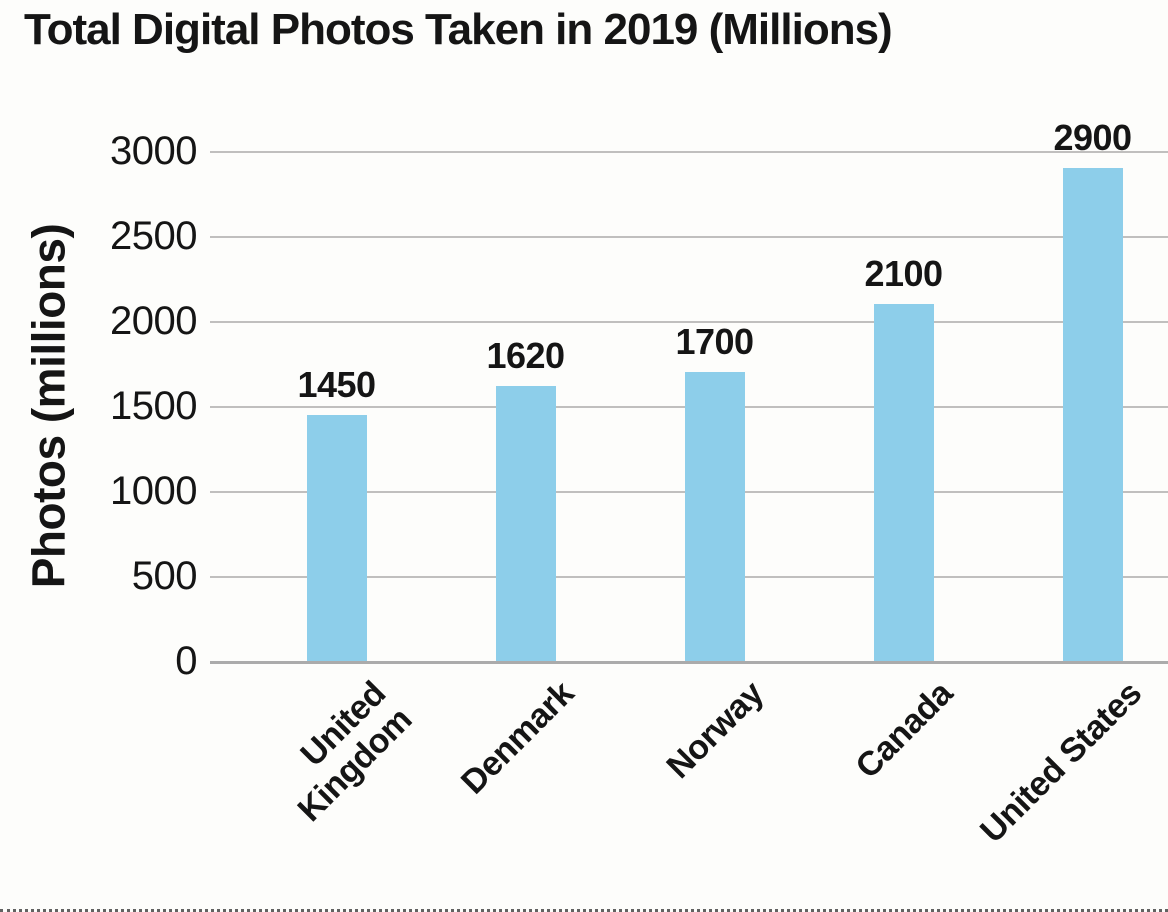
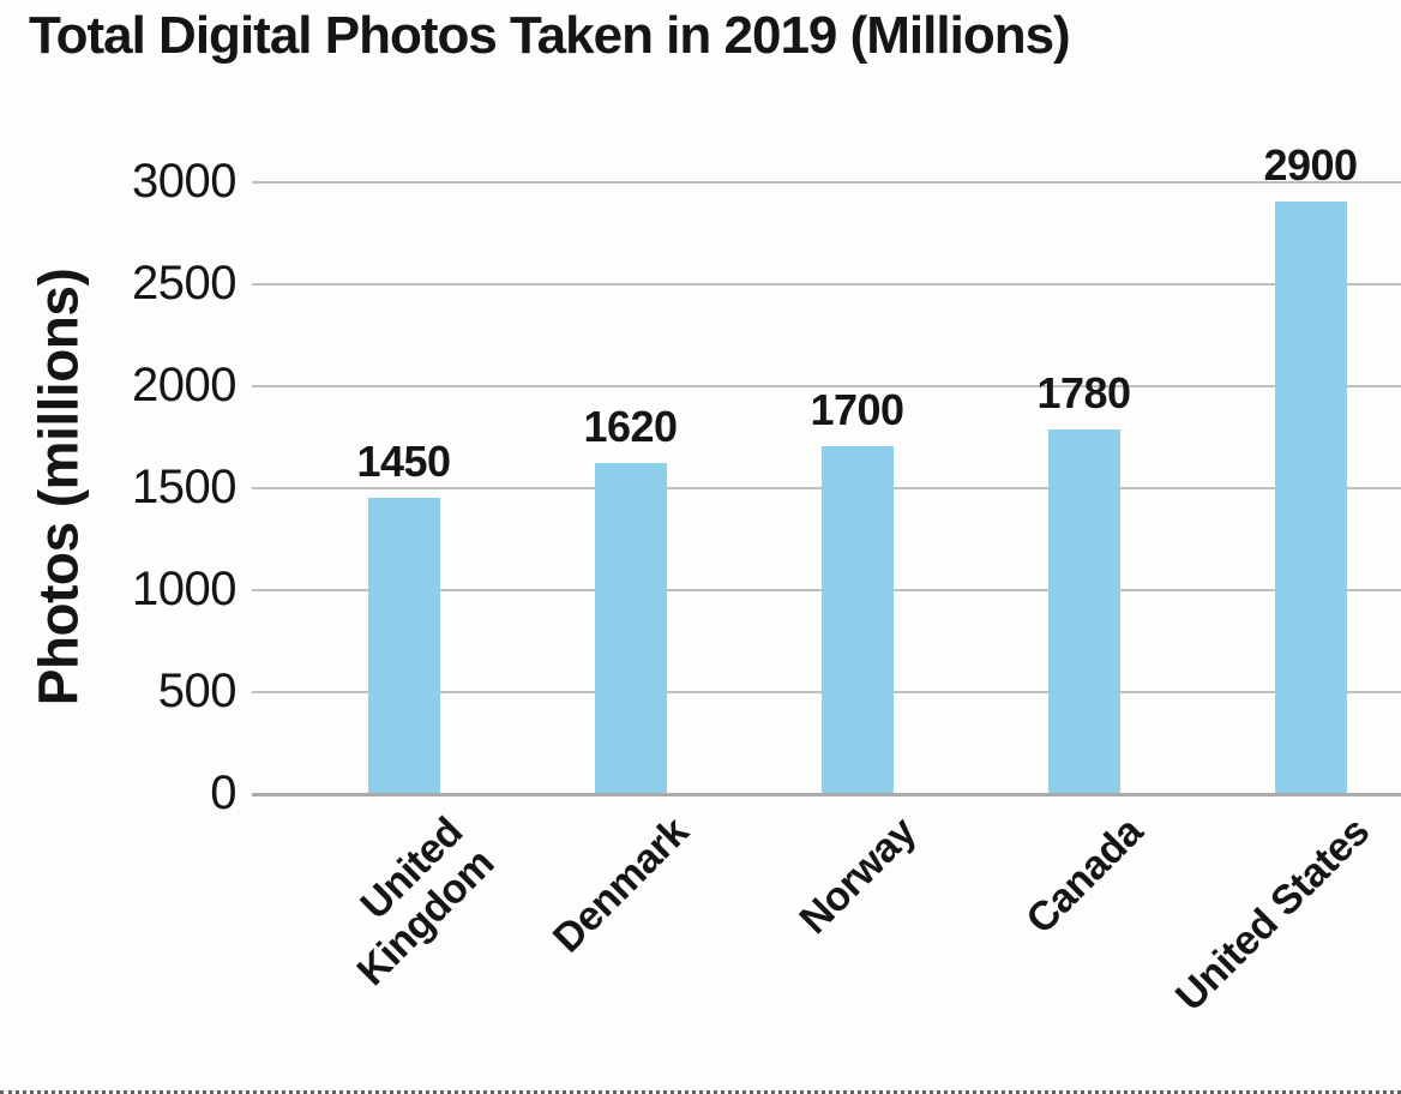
Canada: 2100 -> 1780
